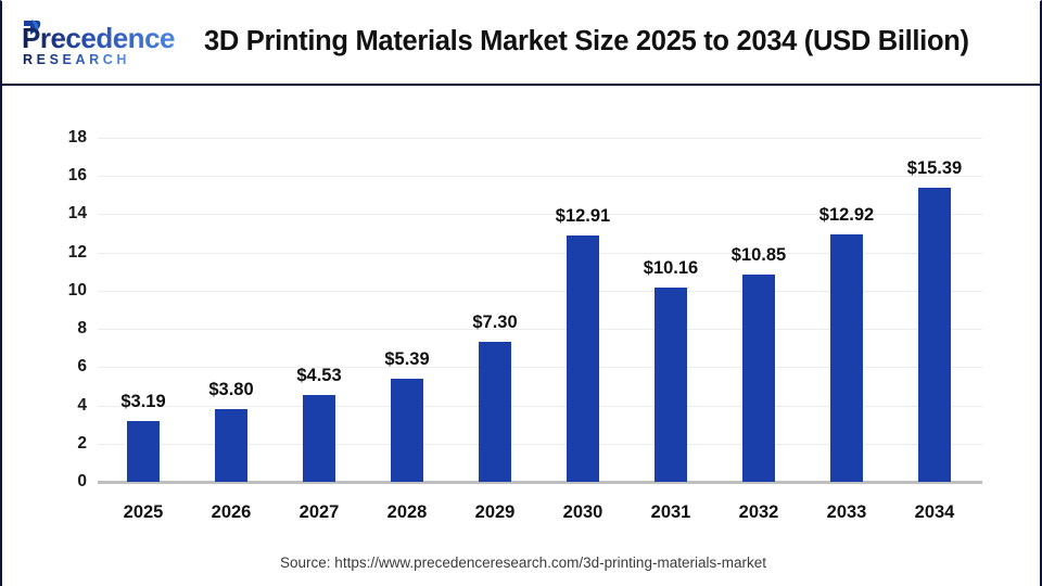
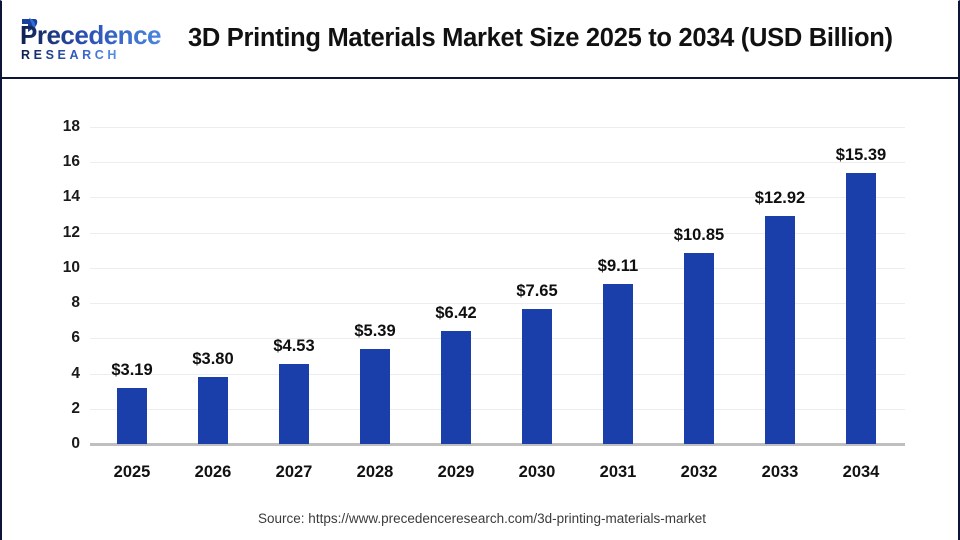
2029: $7.30 -> $6.42
2030: $12.91 -> $7.65
2031: $10.16 -> $9.11
